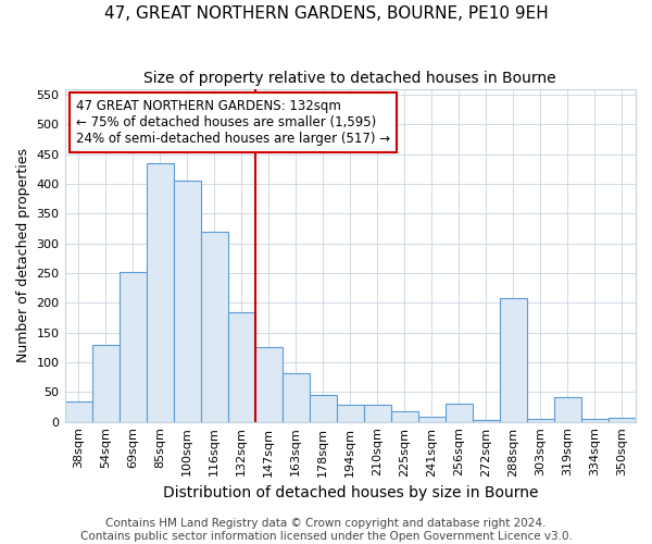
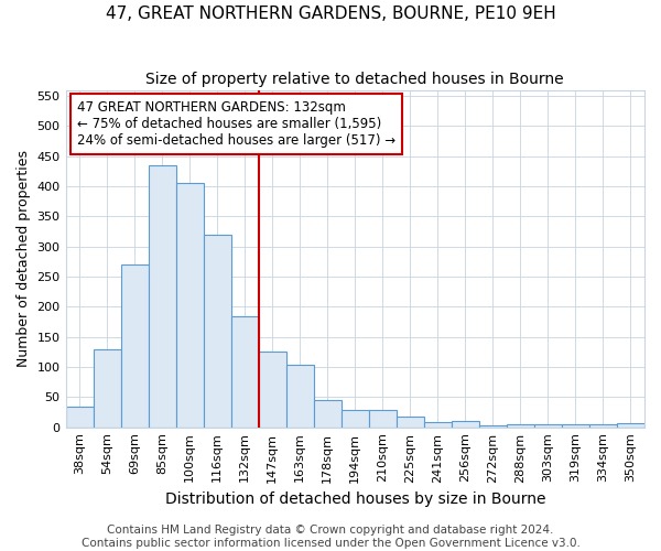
69sqm: 252 -> 270
163sqm: 82 -> 104
256sqm: 30 -> 10
288sqm: 208 -> 4
319sqm: 42 -> 4
